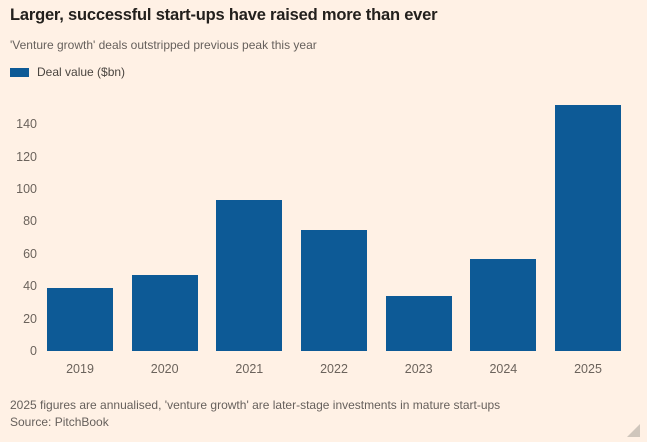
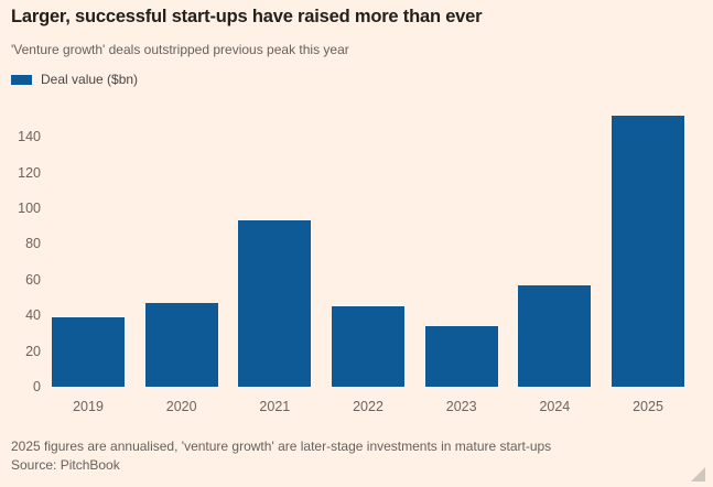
2022: 75 -> 45
